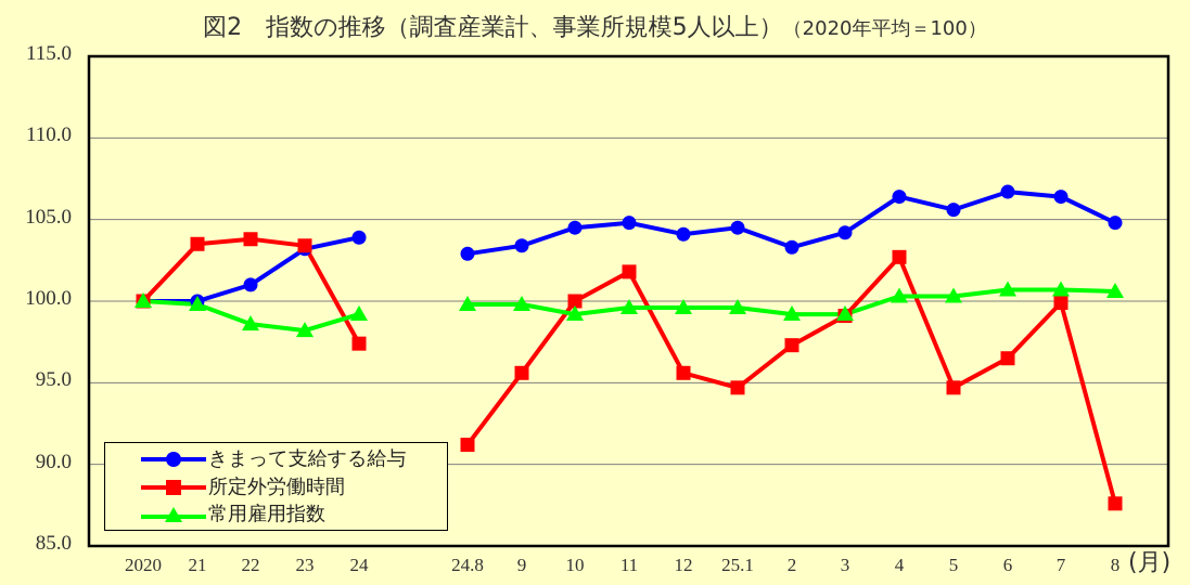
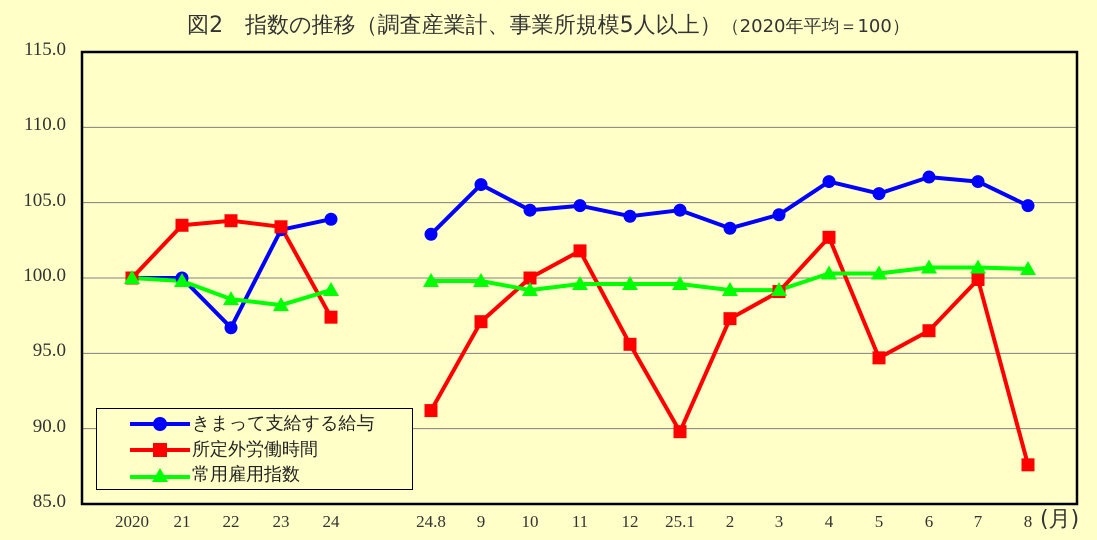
きまって支給する給与/22: 101.0 -> 96.7
きまって支給する給与/9: 103.4 -> 106.2
所定外労働時間/9: 95.6 -> 97.1
所定外労働時間/25.1: 94.7 -> 89.8
